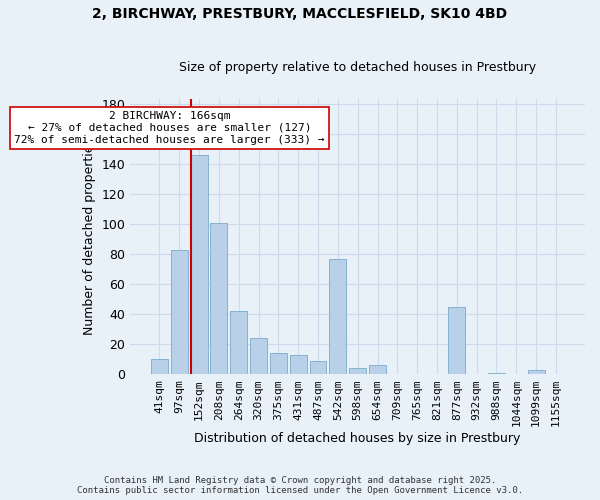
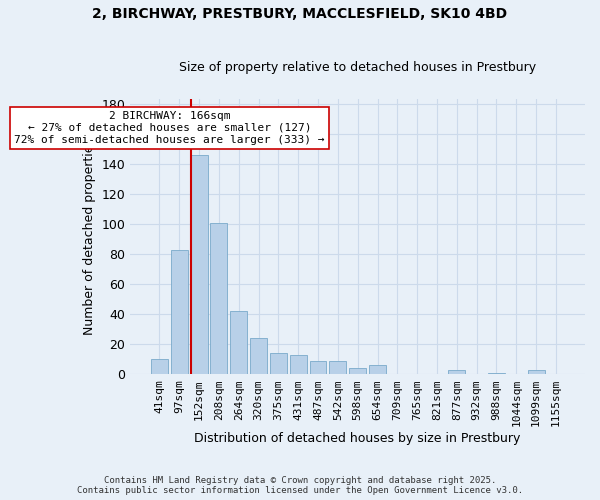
542sqm: 77 -> 9
877sqm: 45 -> 3
